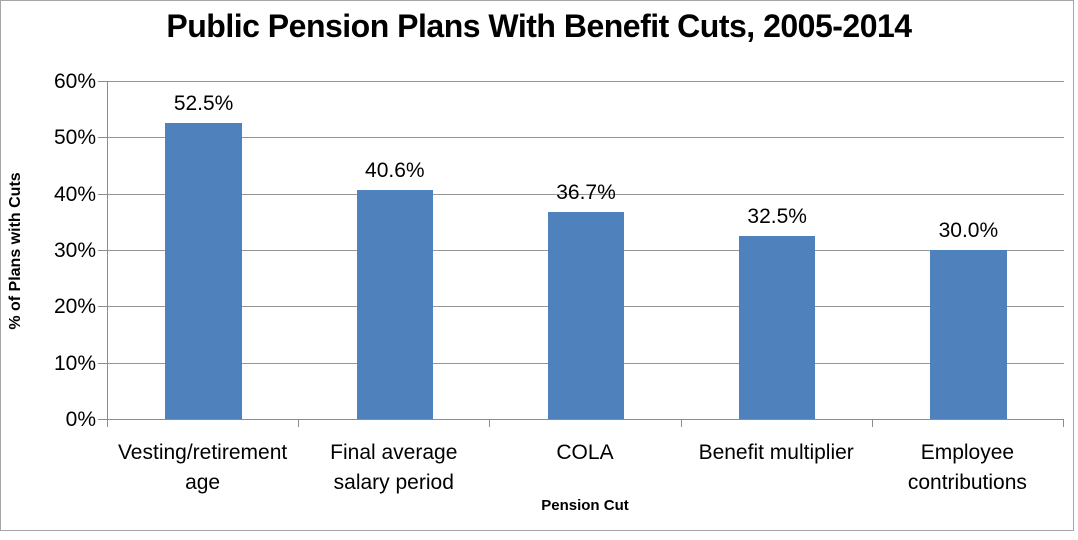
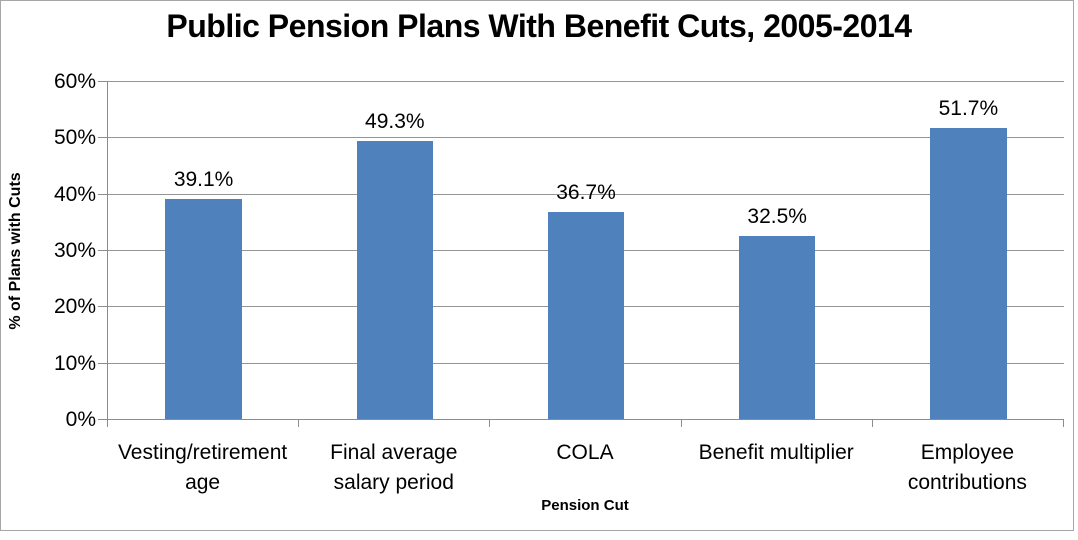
Vesting/retirement age: 52.5% -> 39.1%
Final average salary period: 40.6% -> 49.3%
Employee contributions: 30.0% -> 51.7%
